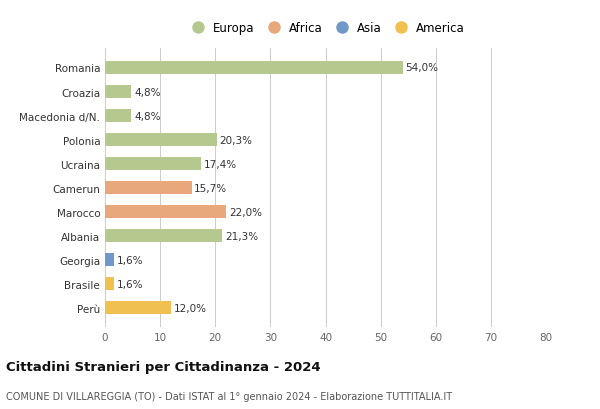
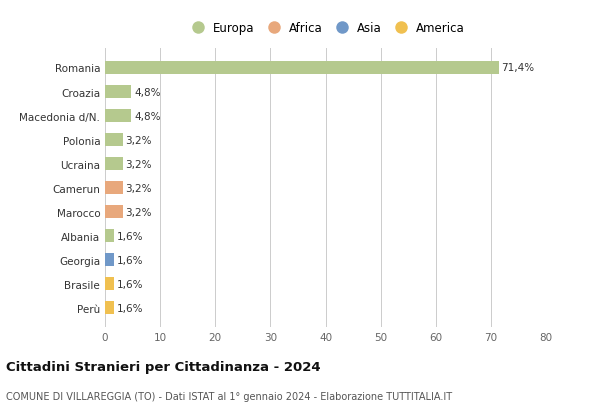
Romania: 54,0% -> 71,4%
Polonia: 20,3% -> 3,2%
Ucraina: 17,4% -> 3,2%
Camerun: 15,7% -> 3,2%
Marocco: 22,0% -> 3,2%
Albania: 21,3% -> 1,6%
Perù: 12,0% -> 1,6%
